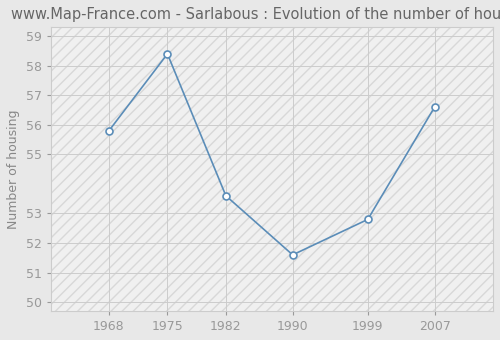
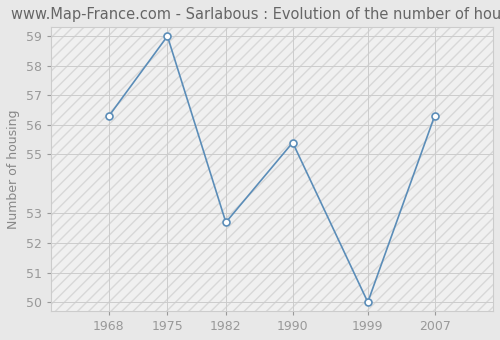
1968: 55.8 -> 56.3
1975: 58.4 -> 59.0
1982: 53.6 -> 52.7
1990: 51.6 -> 55.4
1999: 52.8 -> 50.0
2007: 56.6 -> 56.3
